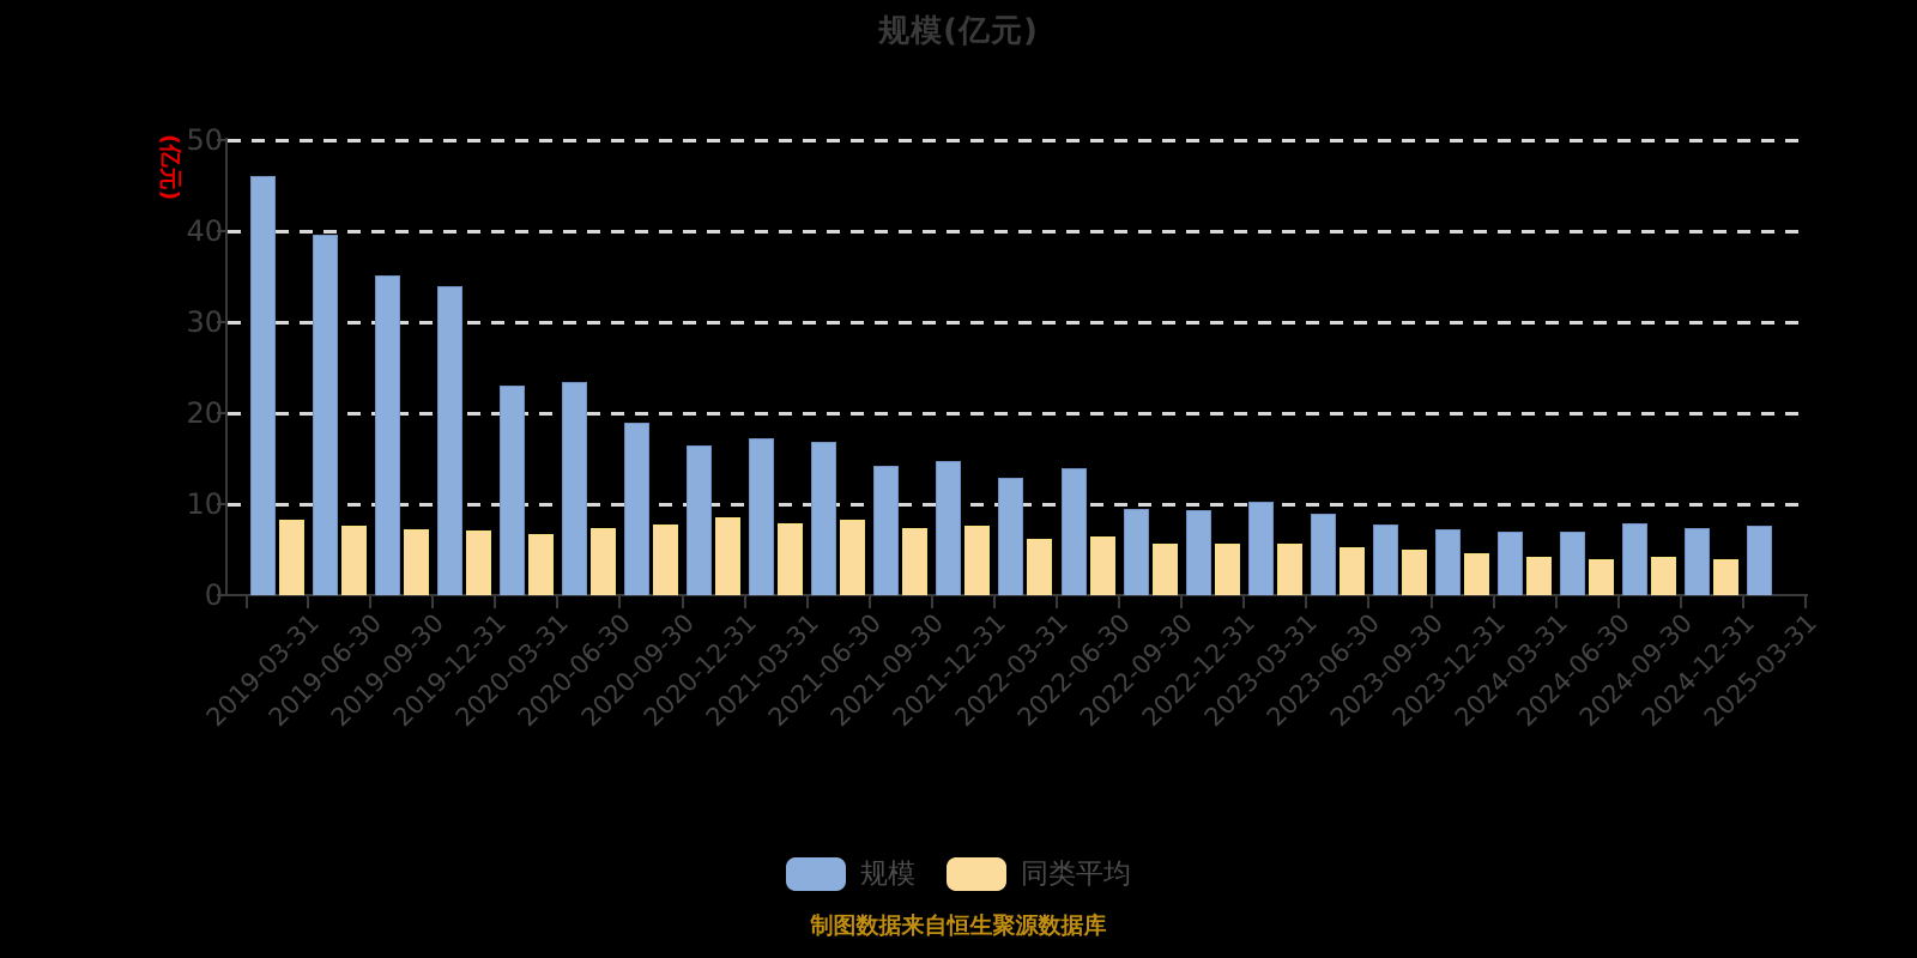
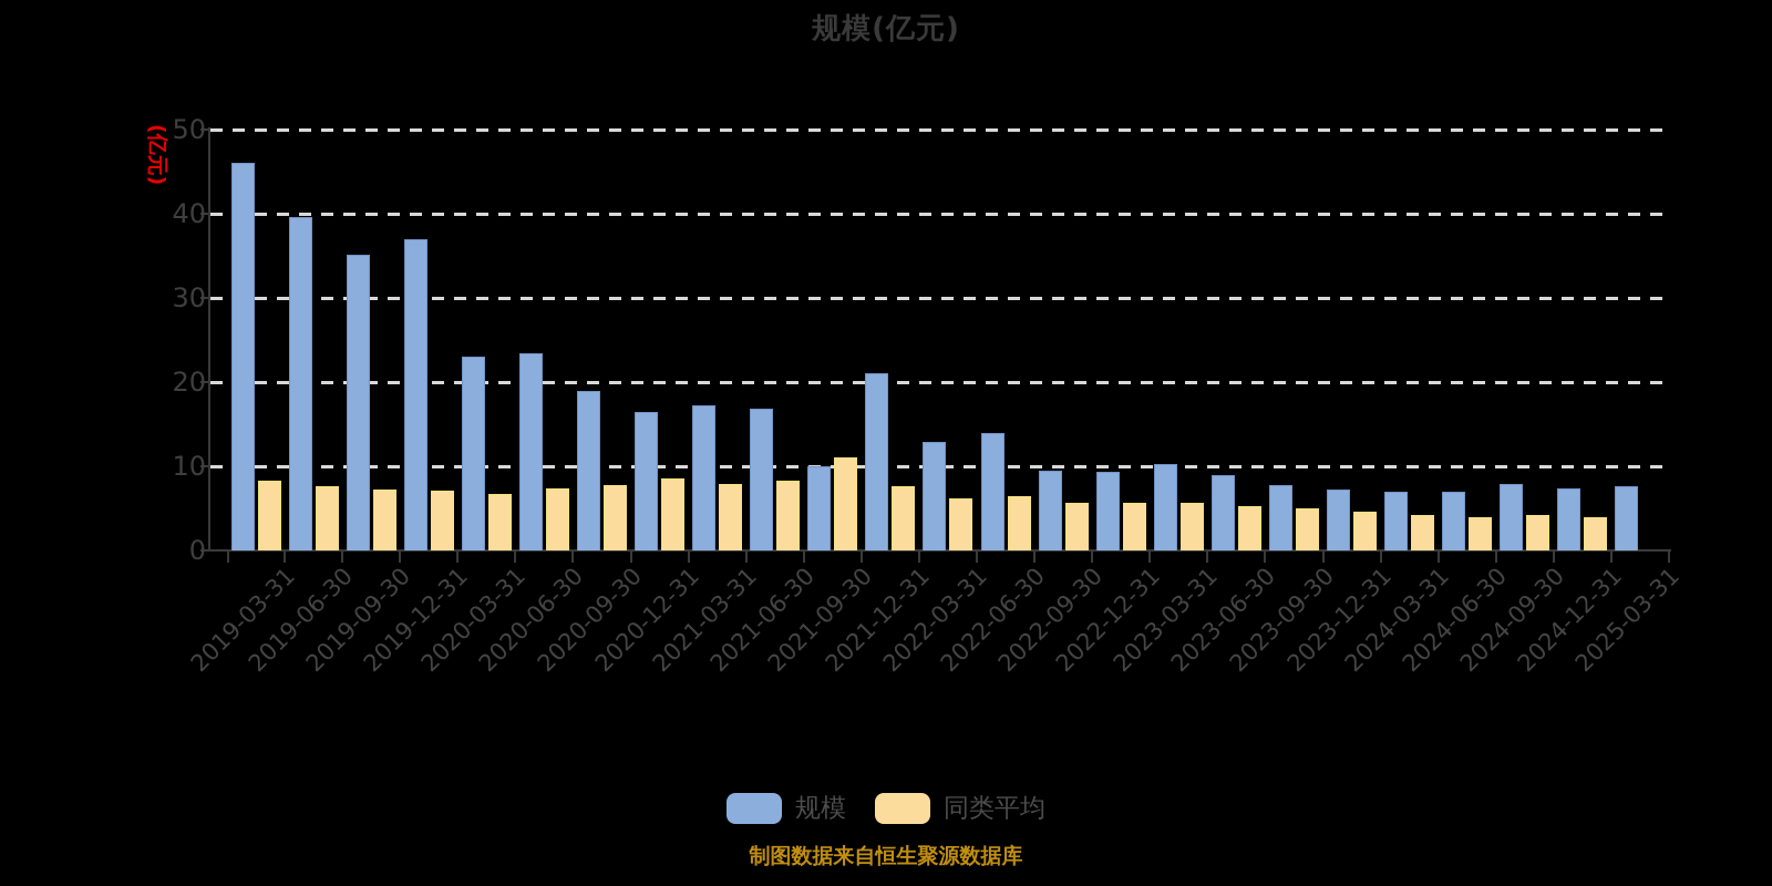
规模/2019-12-31: 34 -> 37
规模/2021-09-30: 14 -> 10
同类平均/2021-09-30: 7 -> 11
规模/2021-12-31: 15 -> 21
